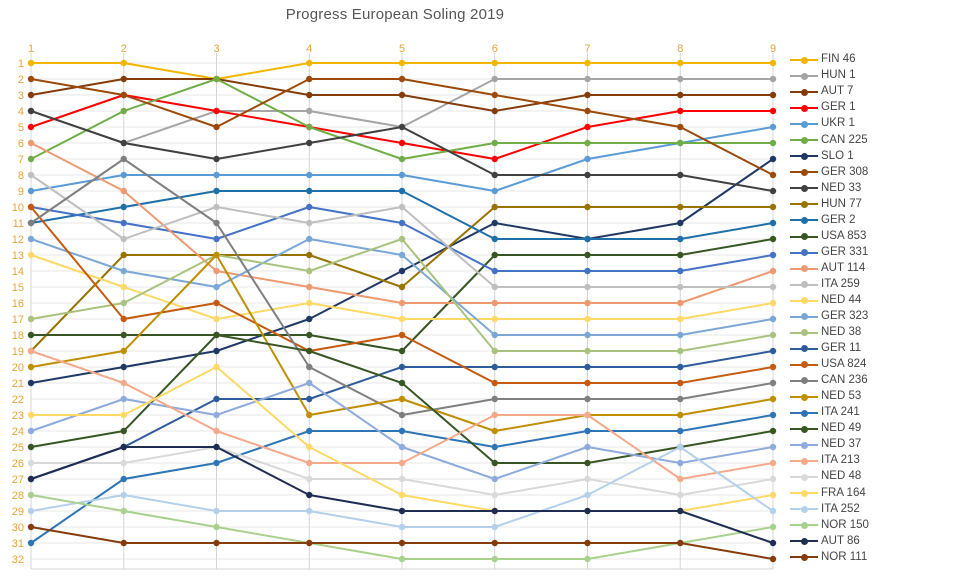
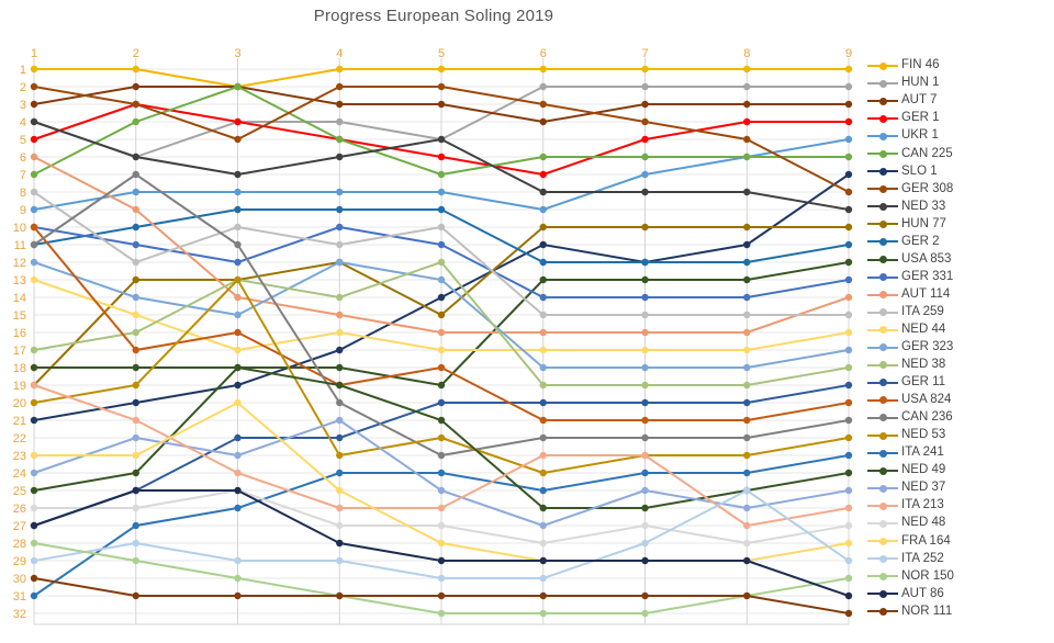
HUN 77/4: 13 -> 12
